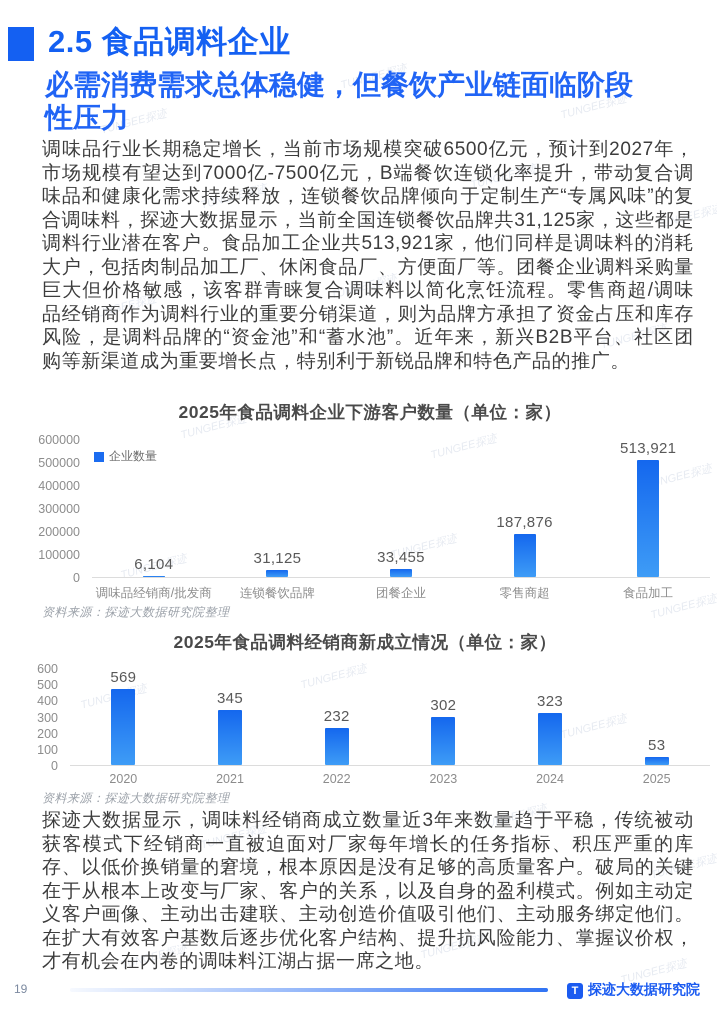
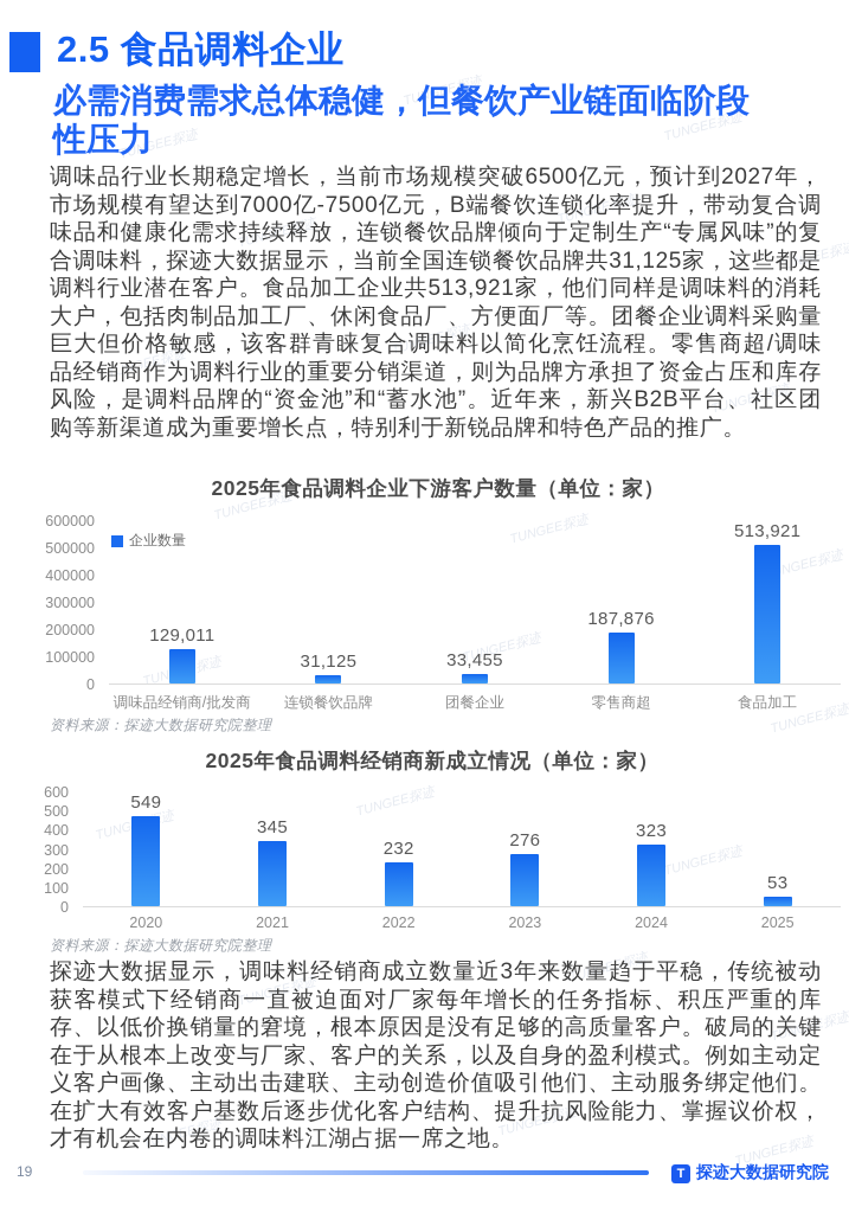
2025年食品调料企业下游客户数量（单位：家）/调味品经销商/批发商: 6,104 -> 129,011
2025年食品调料经销商新成立情况（单位：家）/2020: 569 -> 549
2025年食品调料经销商新成立情况（单位：家）/2023: 302 -> 276
